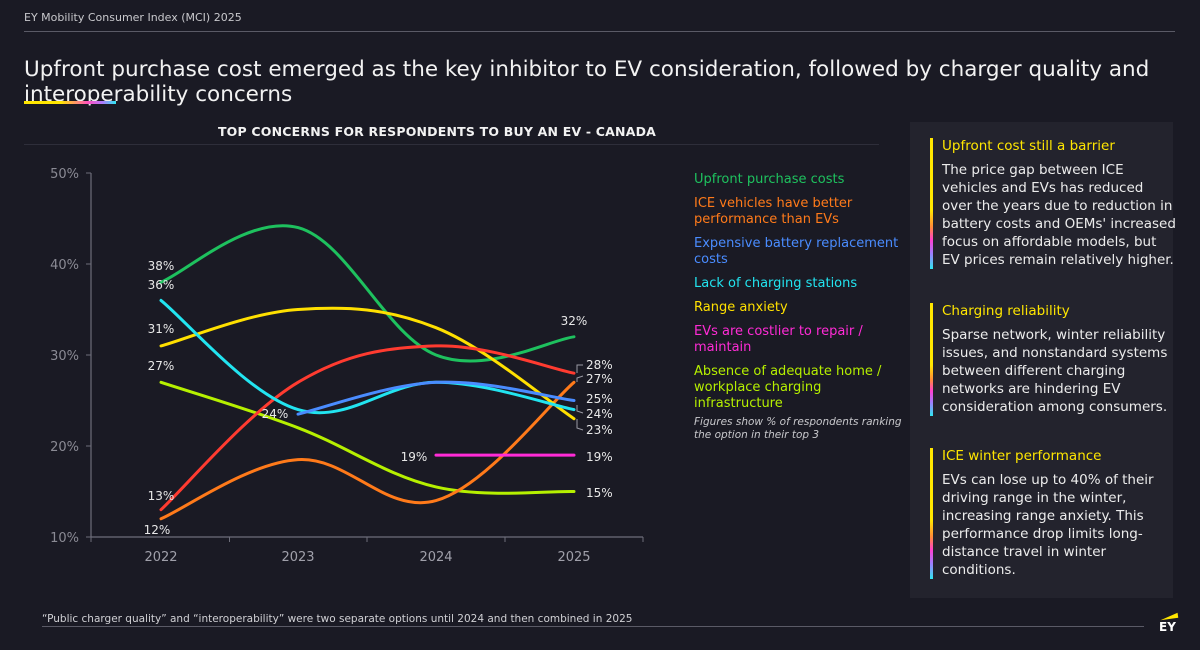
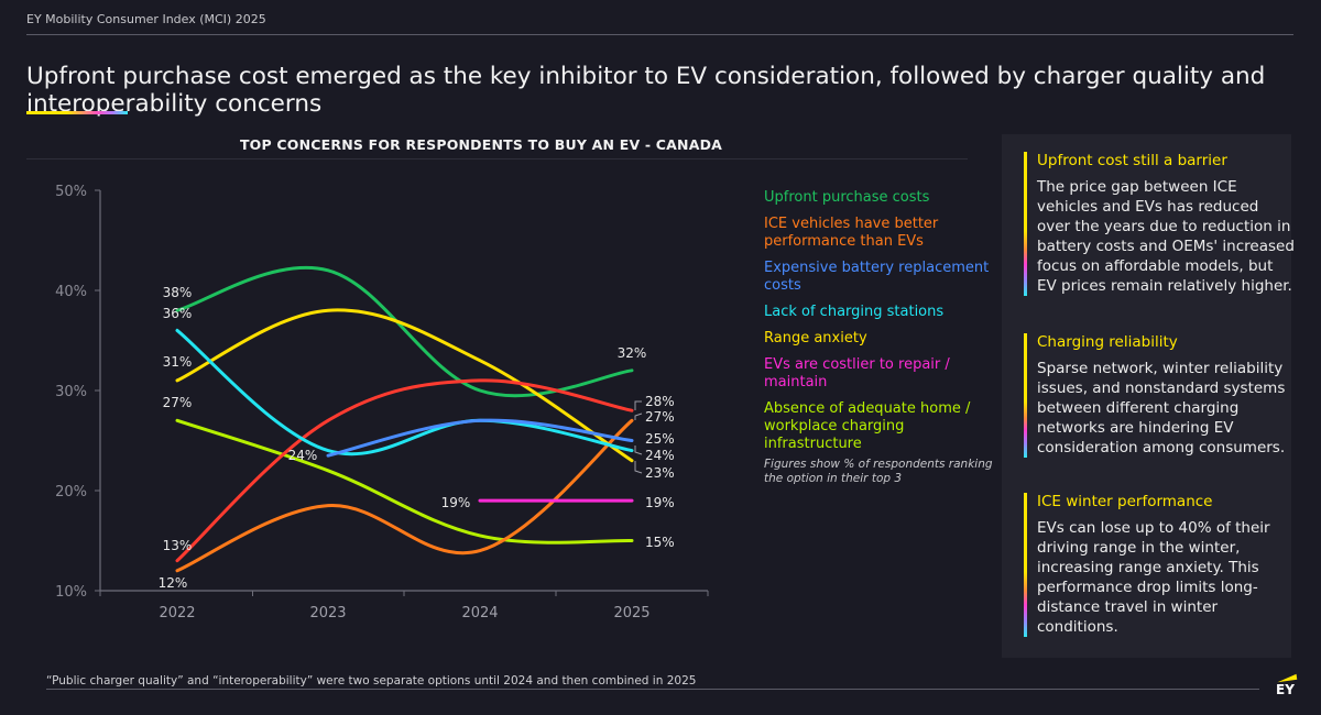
Upfront purchase costs/2023: 44% -> 42%
Range anxiety/2023: 35% -> 38%
